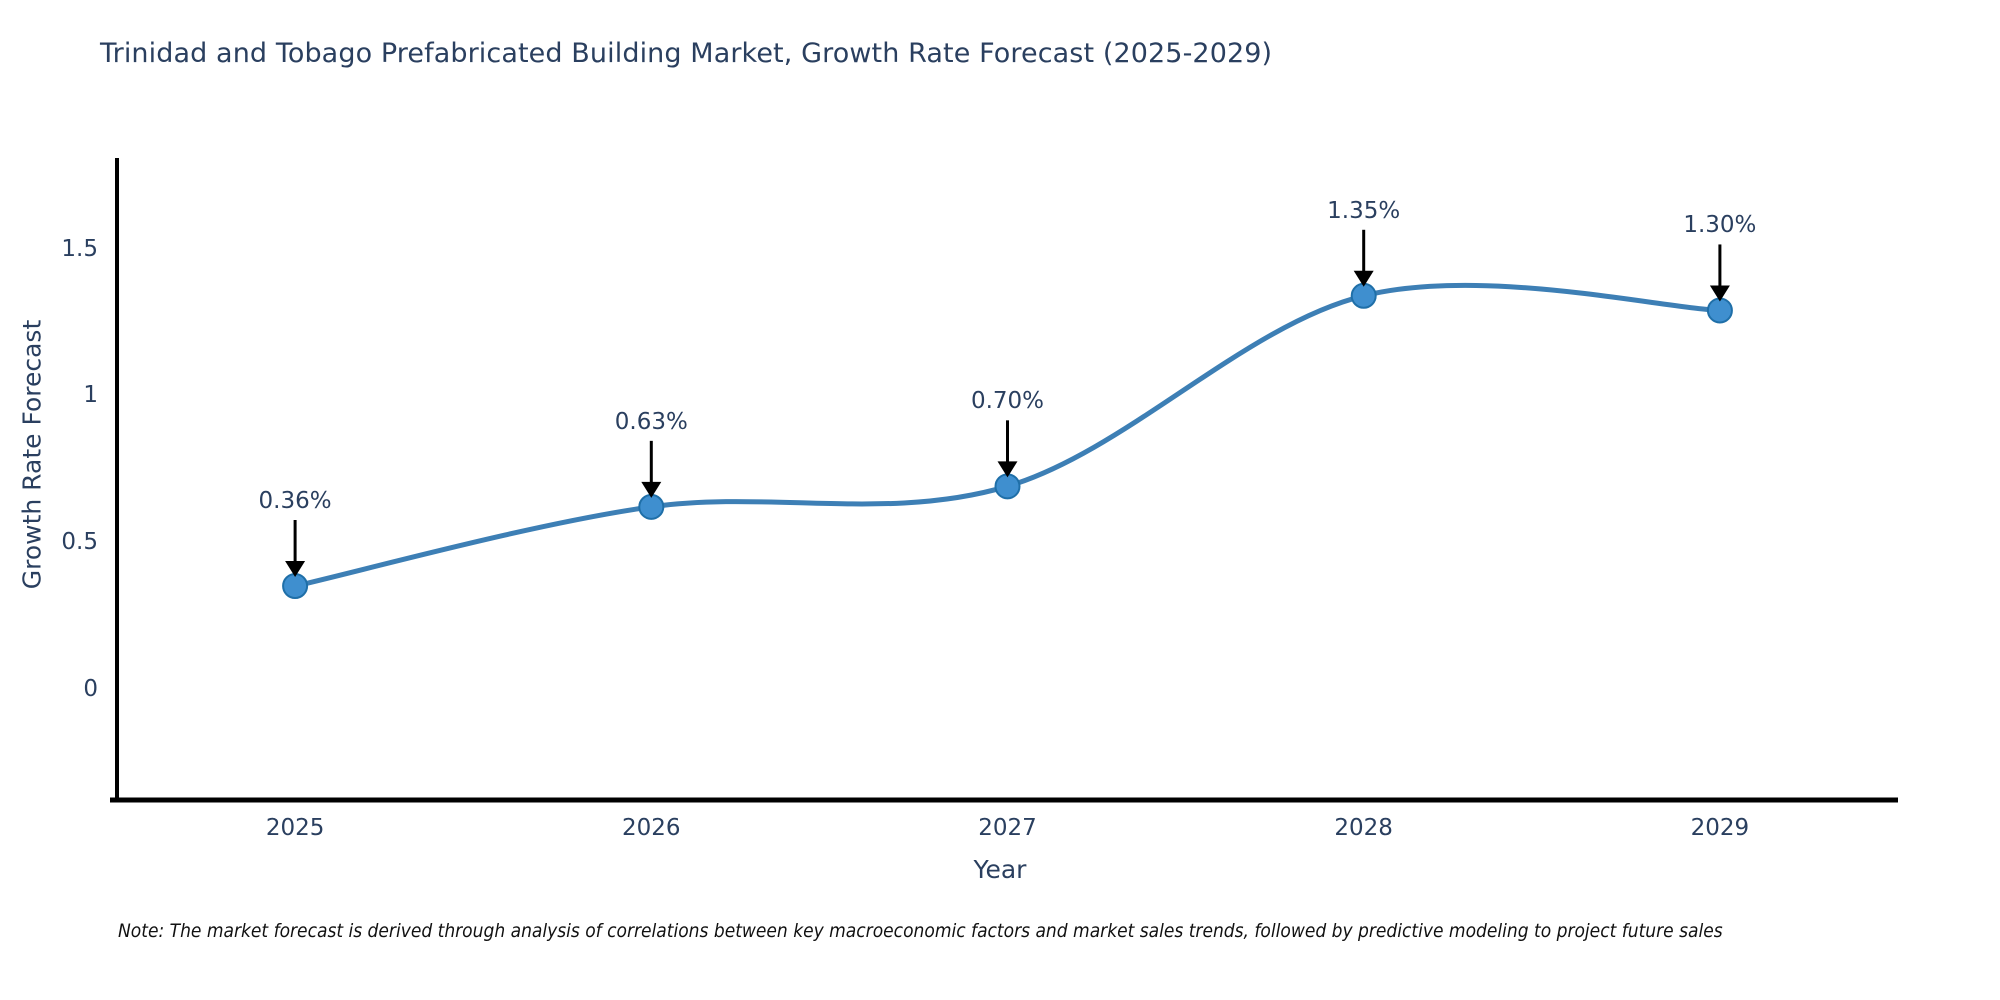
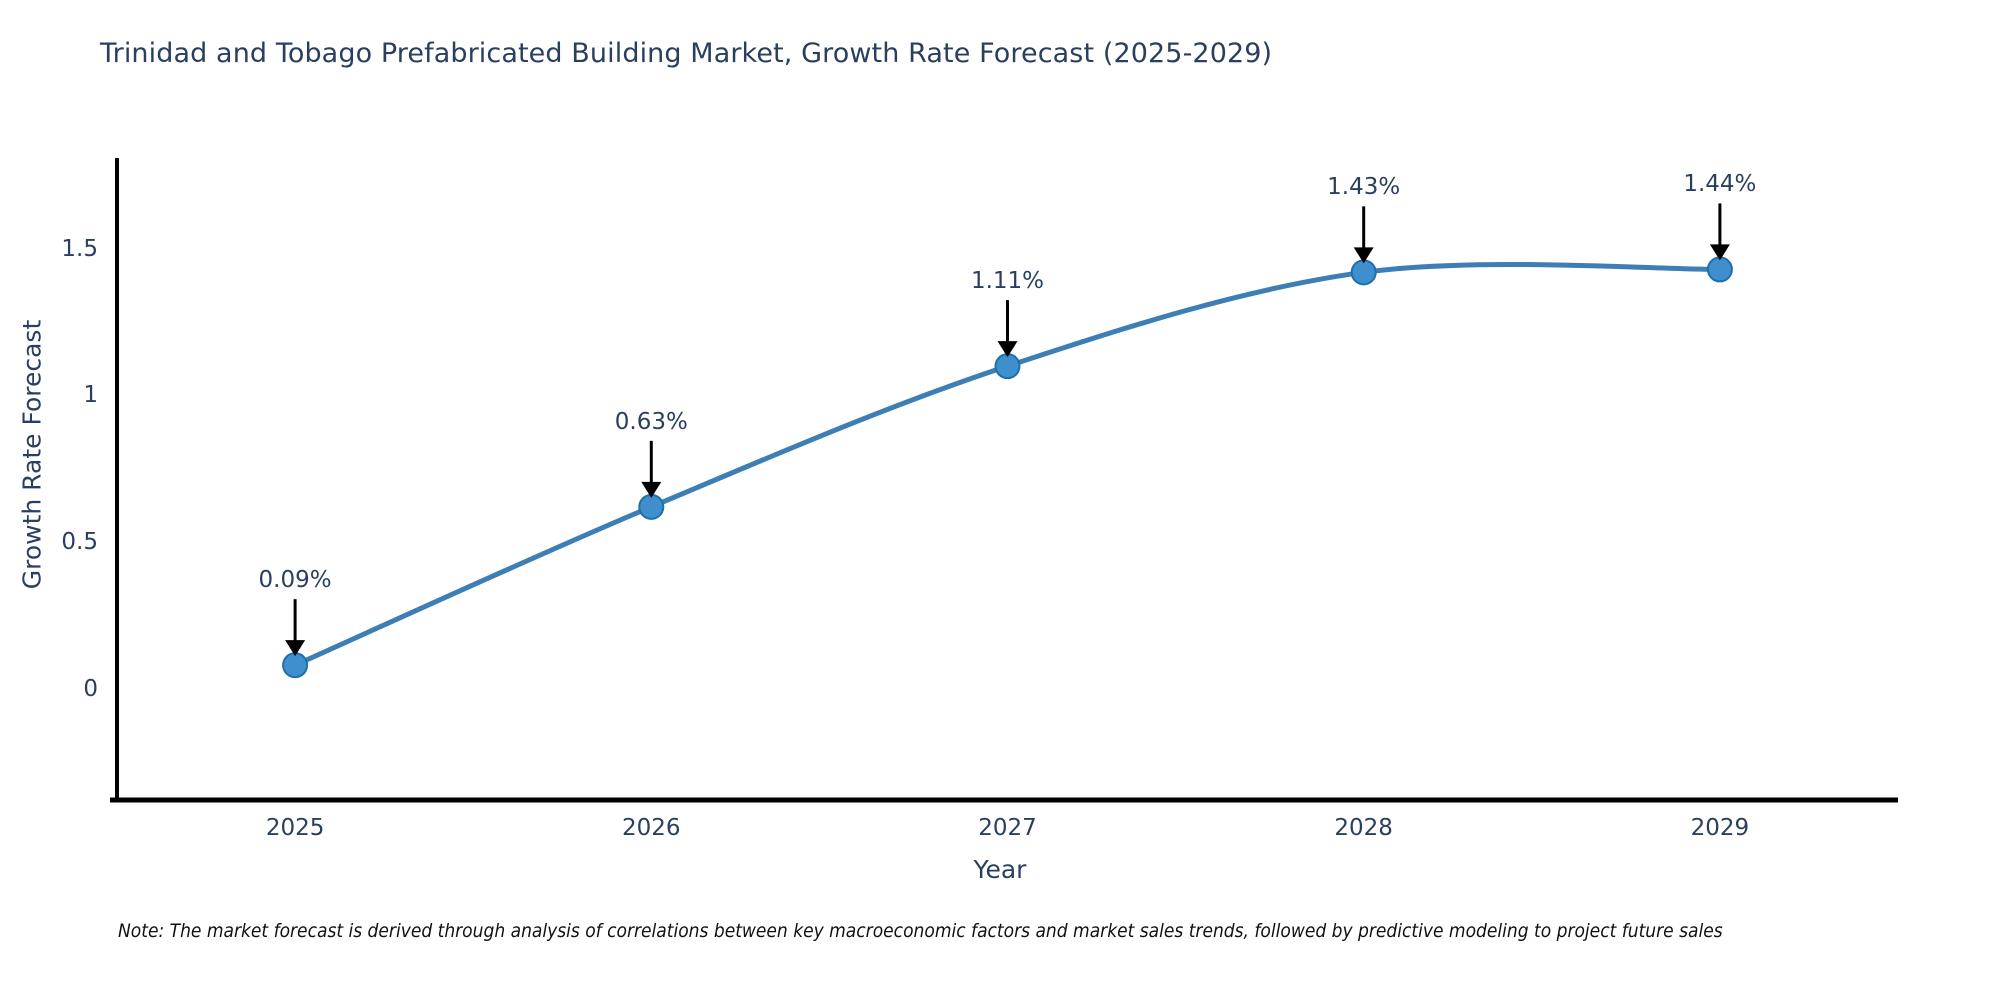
2025: 0.36% -> 0.09%
2027: 0.70% -> 1.11%
2028: 1.35% -> 1.43%
2029: 1.30% -> 1.44%
